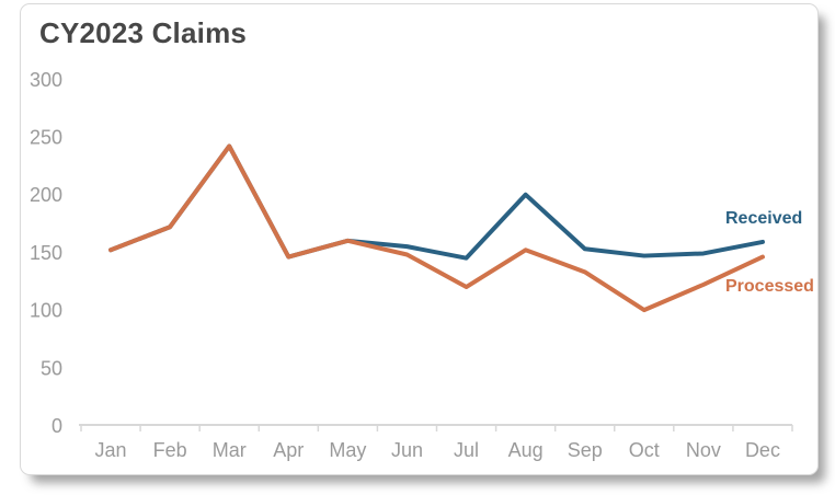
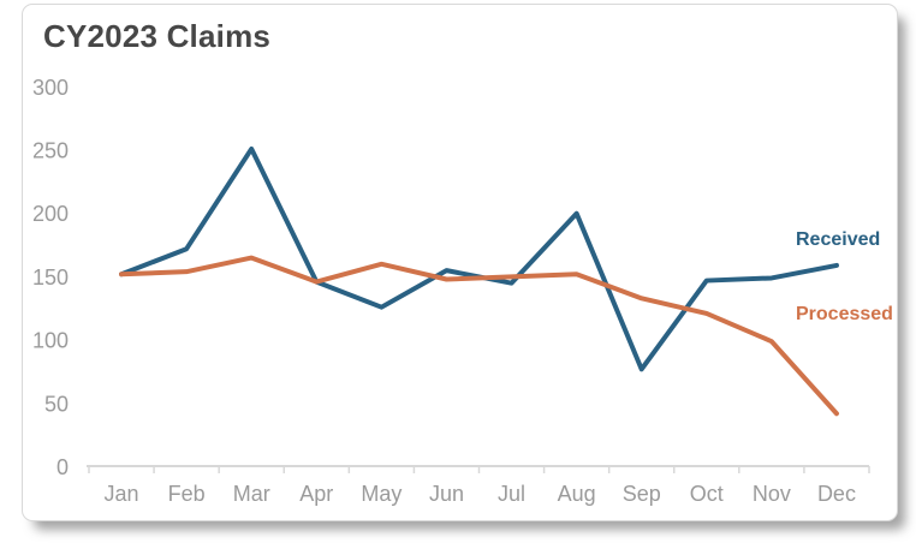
Processed/Feb: 172 -> 154
Received/Mar: 242 -> 251
Processed/Mar: 242 -> 165
Received/May: 160 -> 126
Processed/Jul: 120 -> 150
Received/Sep: 153 -> 77
Processed/Oct: 100 -> 121
Processed/Nov: 122 -> 99
Processed/Dec: 146 -> 42
